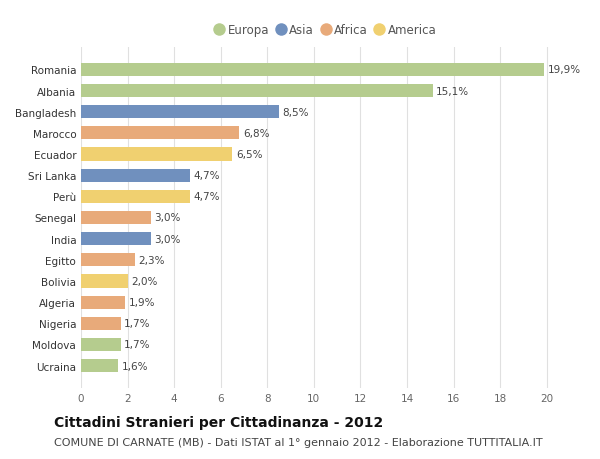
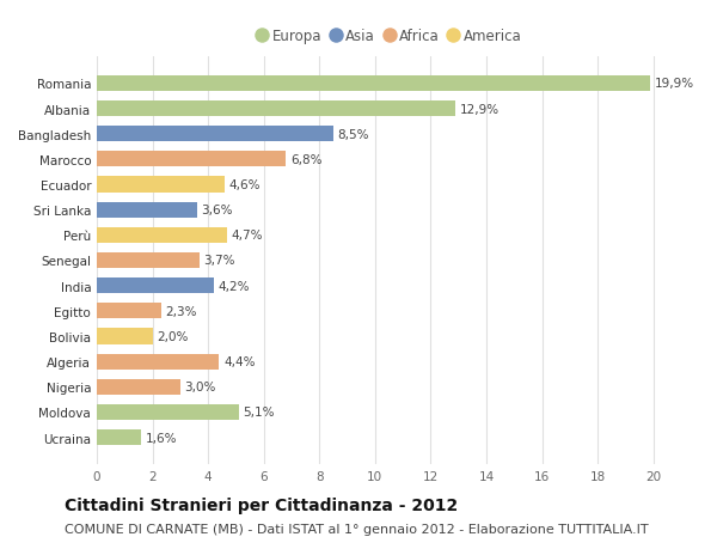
Albania: 15,1% -> 12,9%
Ecuador: 6,5% -> 4,6%
Sri Lanka: 4,7% -> 3,6%
Senegal: 3,0% -> 3,7%
India: 3,0% -> 4,2%
Algeria: 1,9% -> 4,4%
Nigeria: 1,7% -> 3,0%
Moldova: 1,7% -> 5,1%
